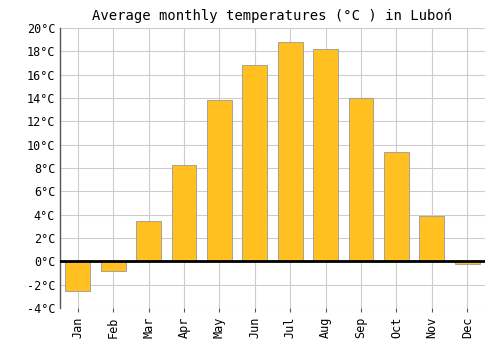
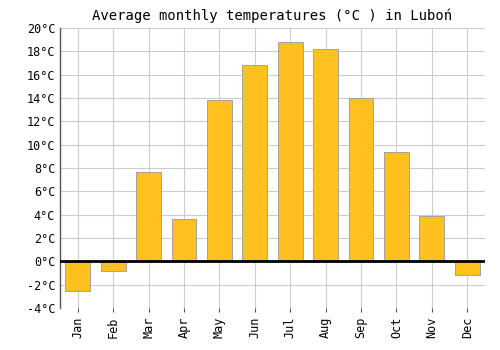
Mar: 3.5°C -> 7.7°C
Apr: 8.3°C -> 3.6°C
Dec: -0.2°C -> -1.2°C
